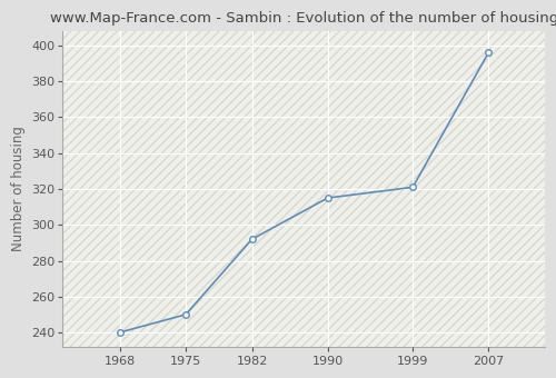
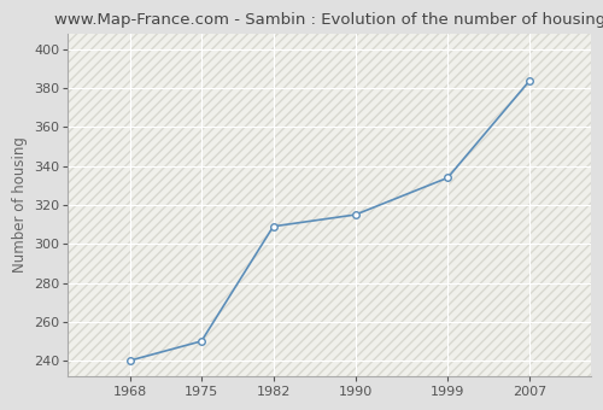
1982: 292 -> 309
1999: 321 -> 334
2007: 396 -> 384
